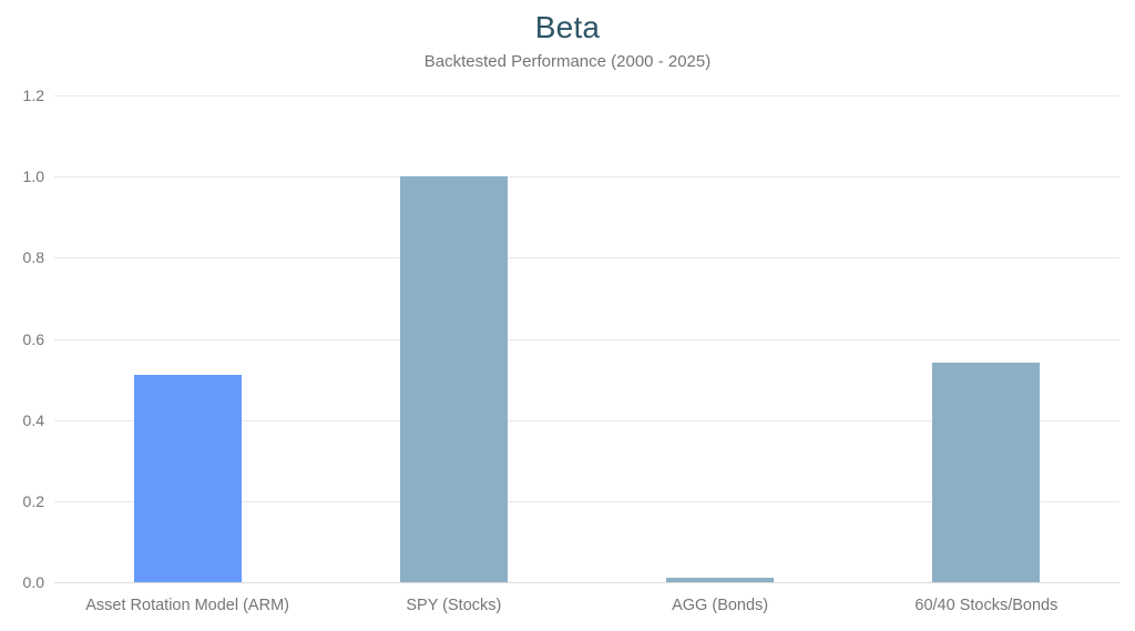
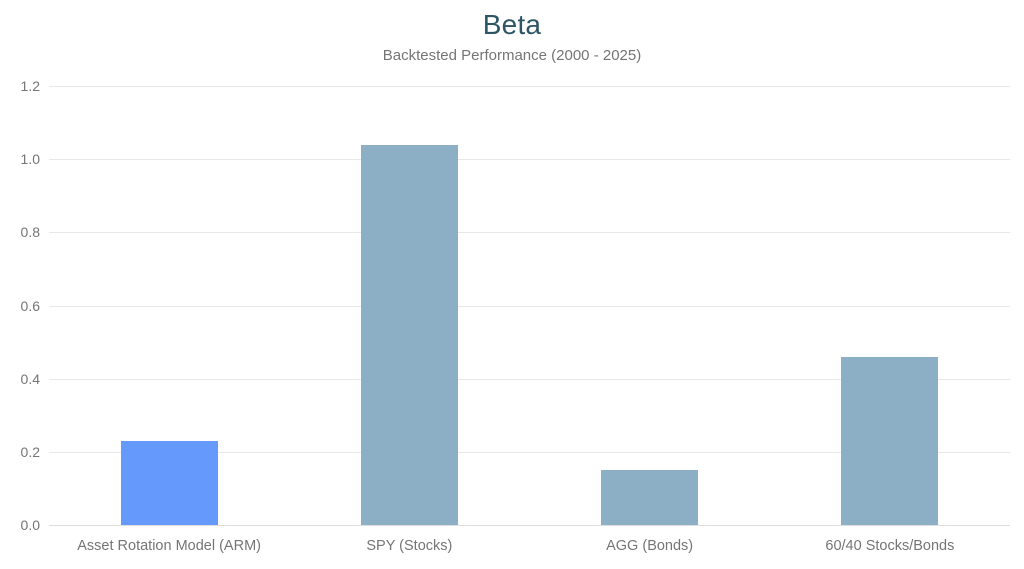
Asset Rotation Model (ARM): 0.51 -> 0.23
SPY (Stocks): 1.00 -> 1.04
AGG (Bonds): 0.01 -> 0.15
60/40 Stocks/Bonds: 0.54 -> 0.46
